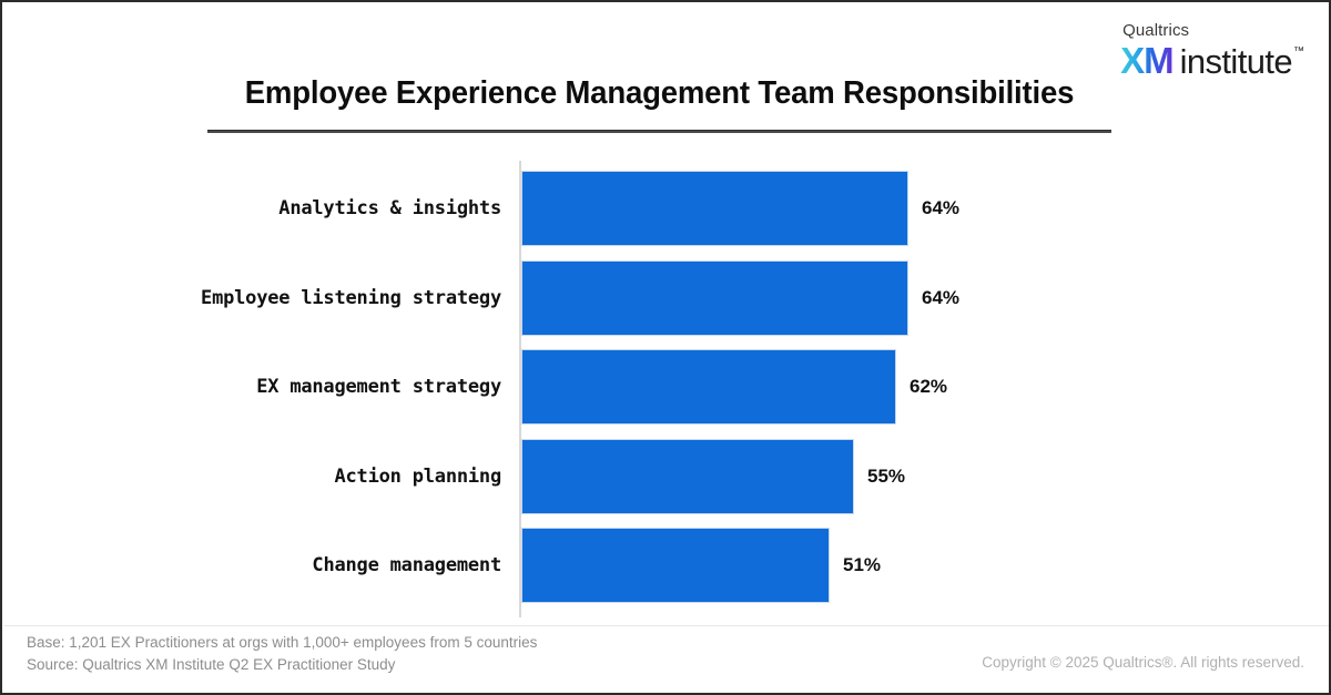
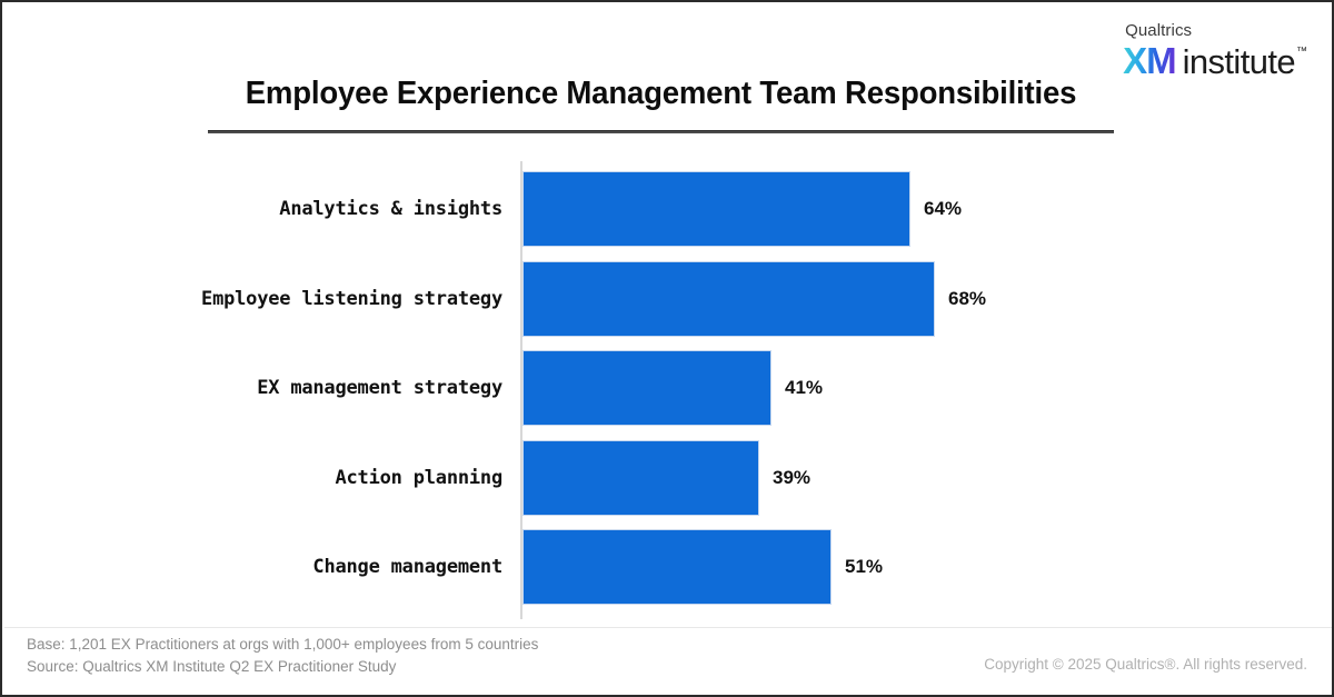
Employee listening strategy: 64% -> 68%
EX management strategy: 62% -> 41%
Action planning: 55% -> 39%
